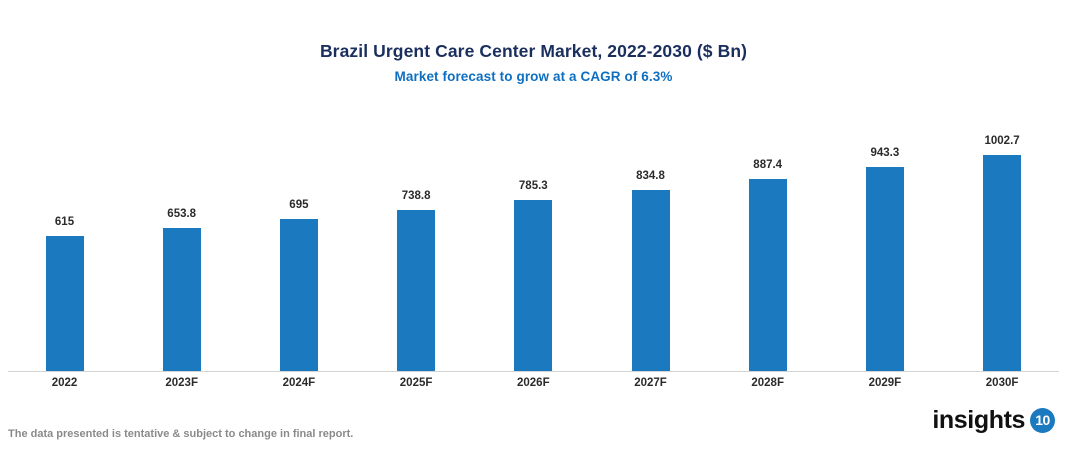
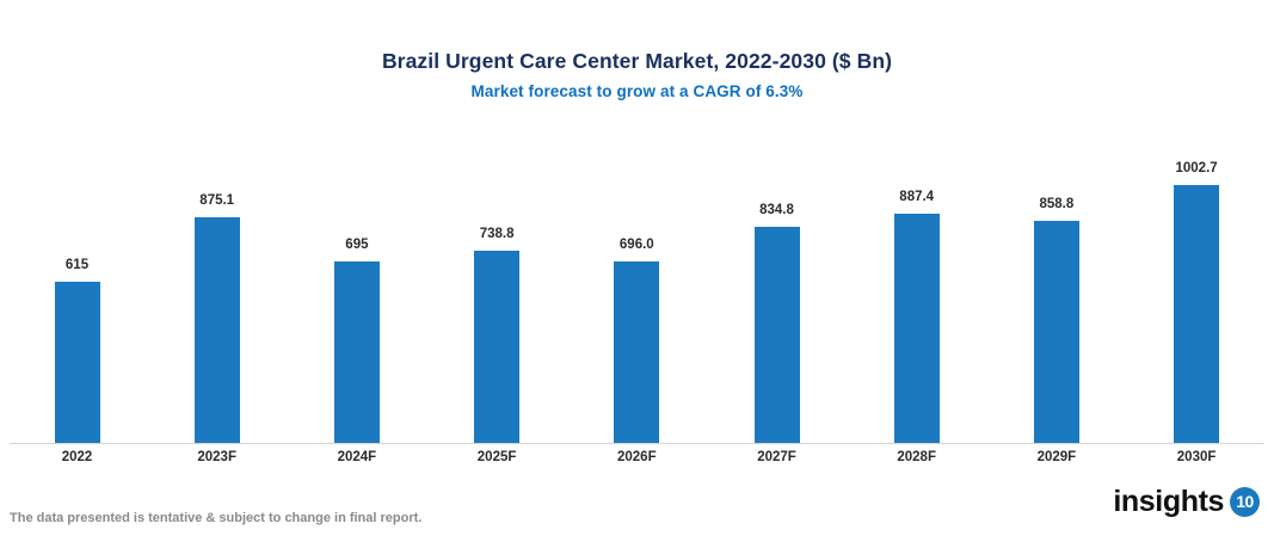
2023F: 653.8 -> 875.1
2026F: 785.3 -> 696.0
2029F: 943.3 -> 858.8
